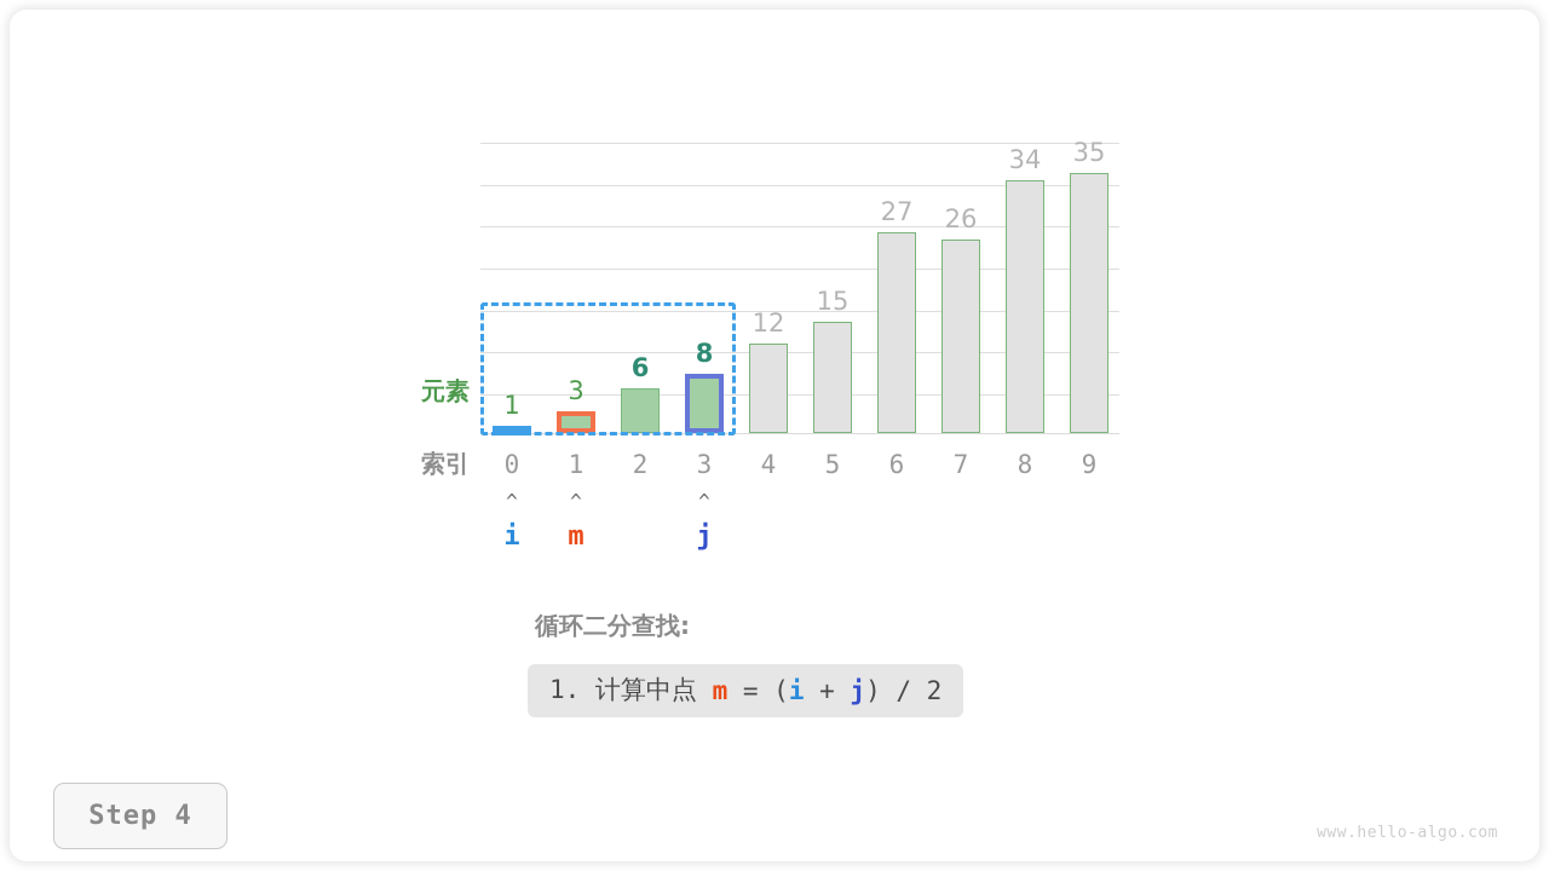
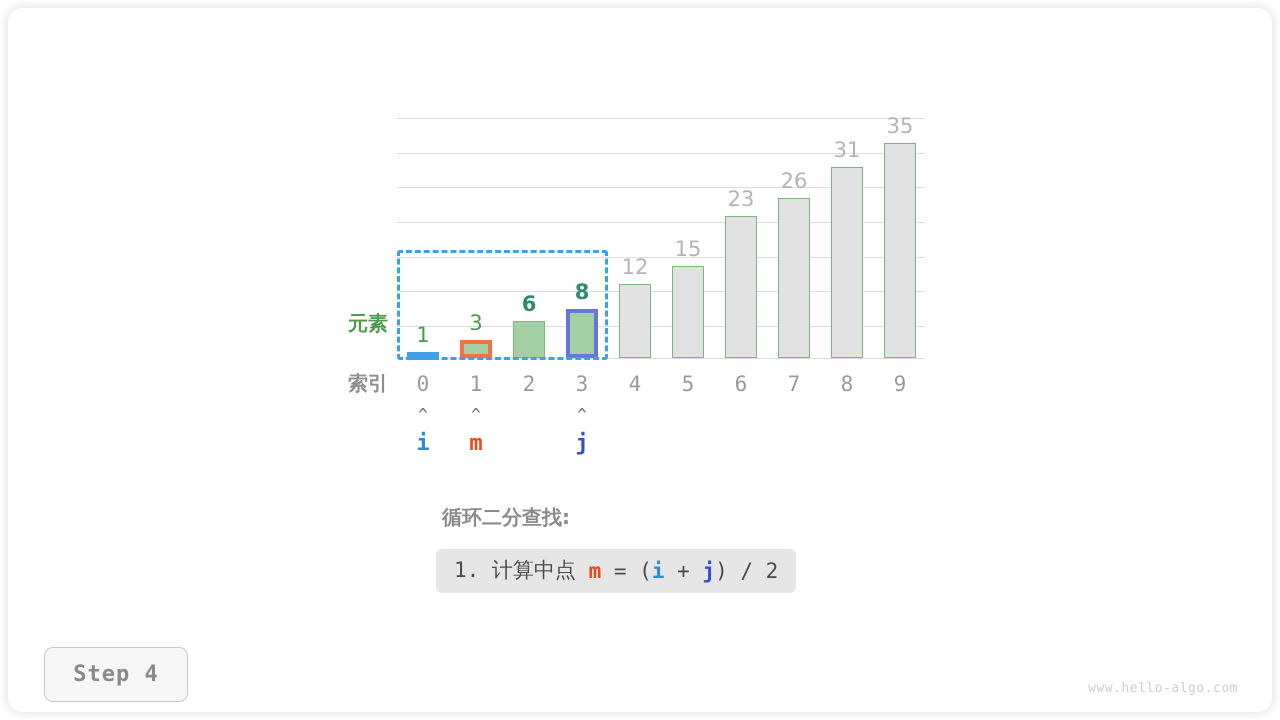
6: 27 -> 23
8: 34 -> 31
